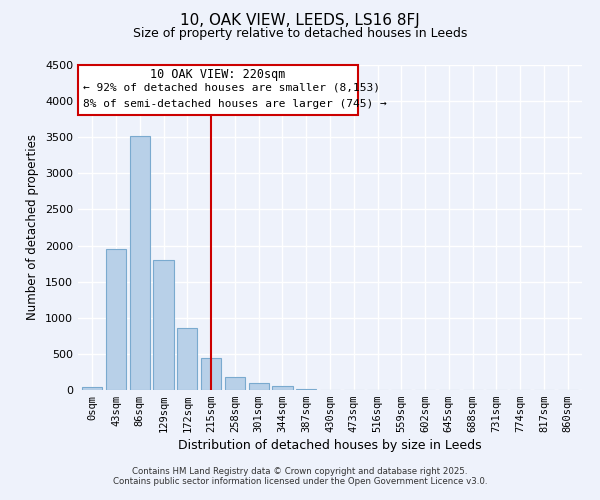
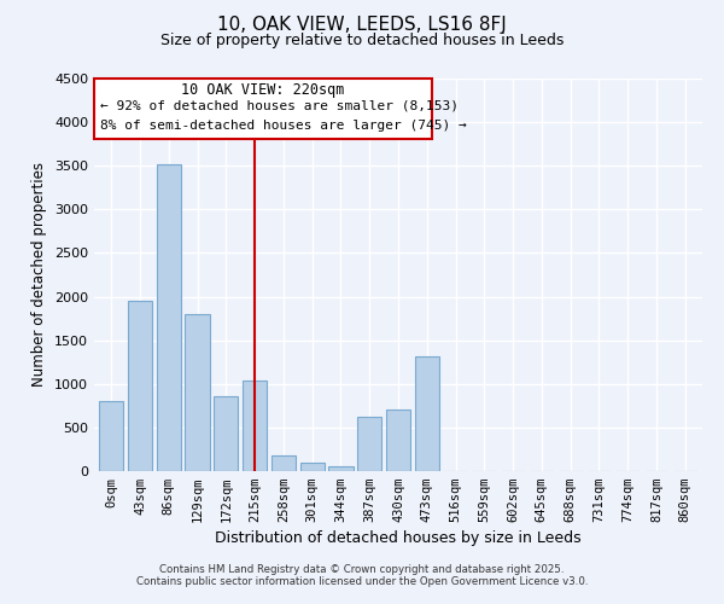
0sqm: 40 -> 800
215sqm: 450 -> 1040
387sqm: 20 -> 620
430sqm: 0 -> 700
473sqm: 0 -> 1320
